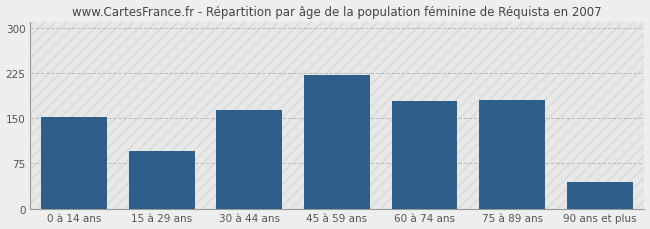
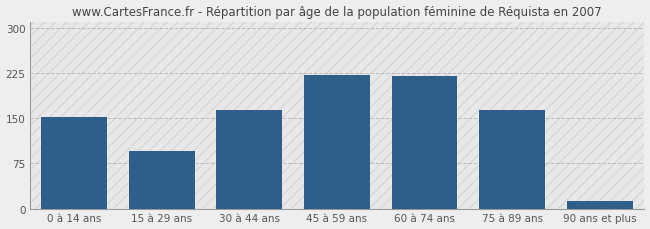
60 à 74 ans: 178 -> 219
75 à 89 ans: 180 -> 163
90 ans et plus: 44 -> 13
